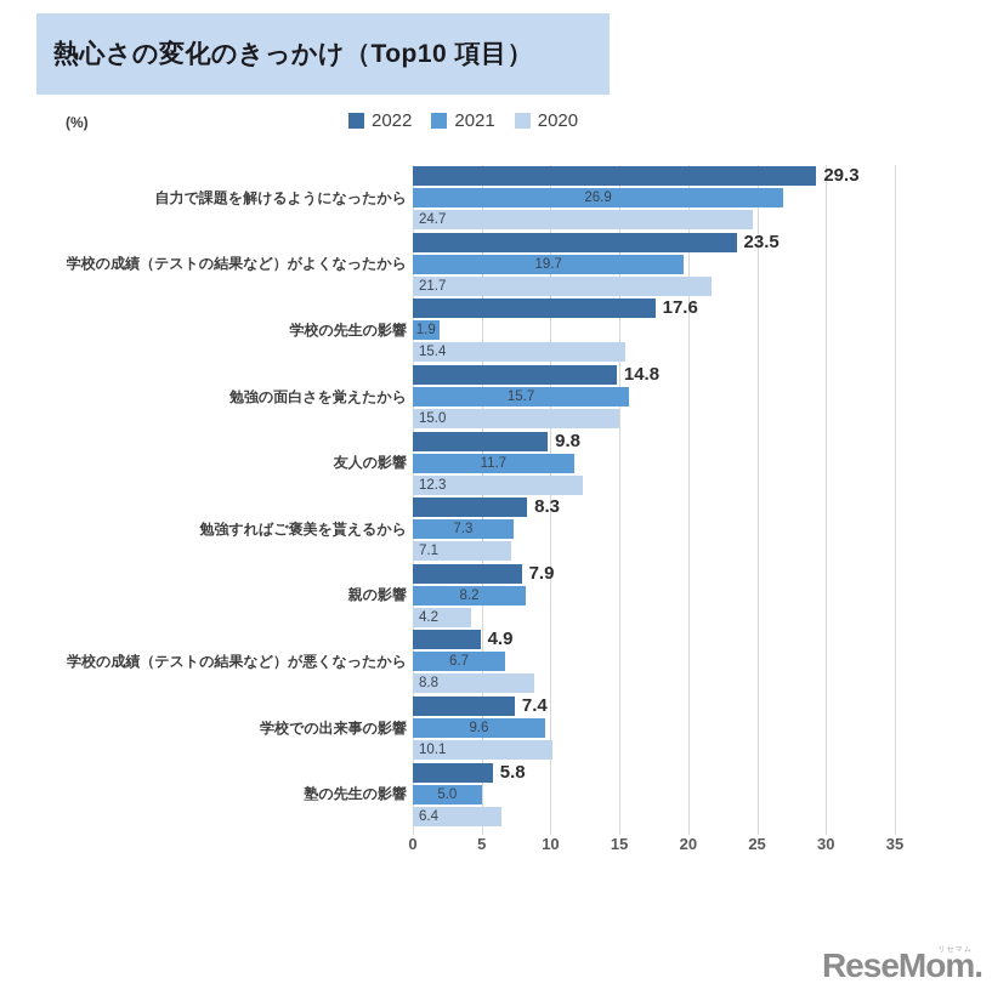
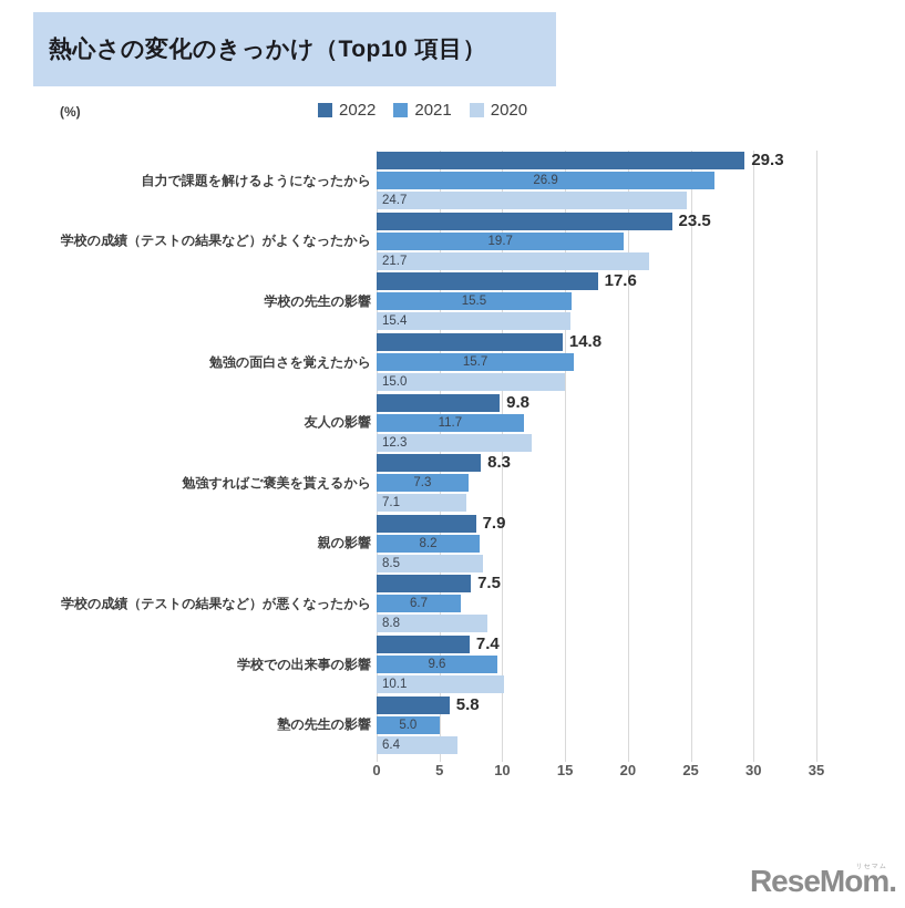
2021/学校の先生の影響: 1.9 -> 15.5
2020/親の影響: 4.2 -> 8.5
2022/学校の成績（テストの結果など）が悪くなったから: 4.9 -> 7.5
